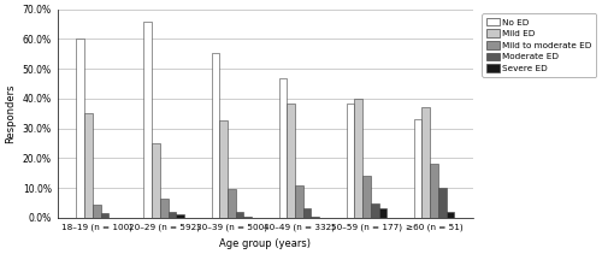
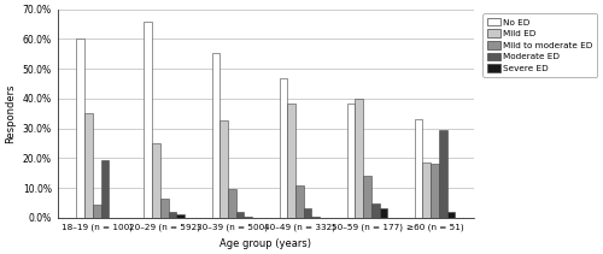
Moderate ED/18–19 (n = 100): 1.5% -> 19.5%
Mild ED/≥60 (n = 51): 37.0% -> 18.5%
Moderate ED/≥60 (n = 51): 10.0% -> 29.5%
